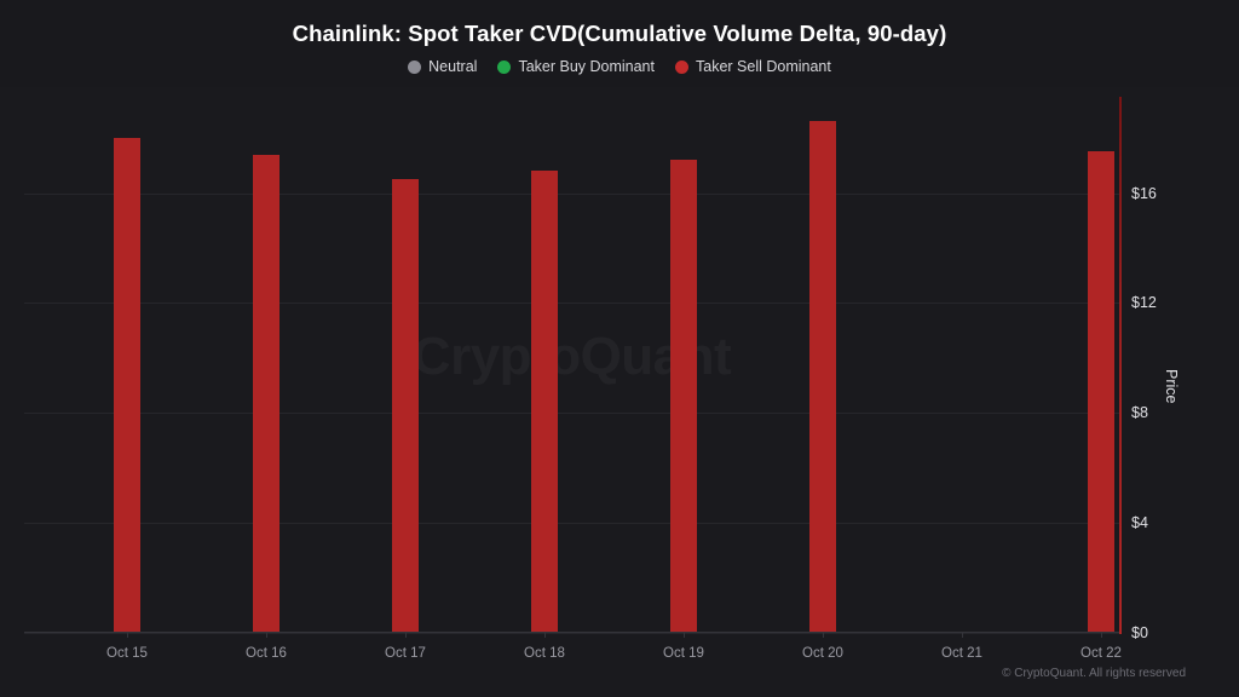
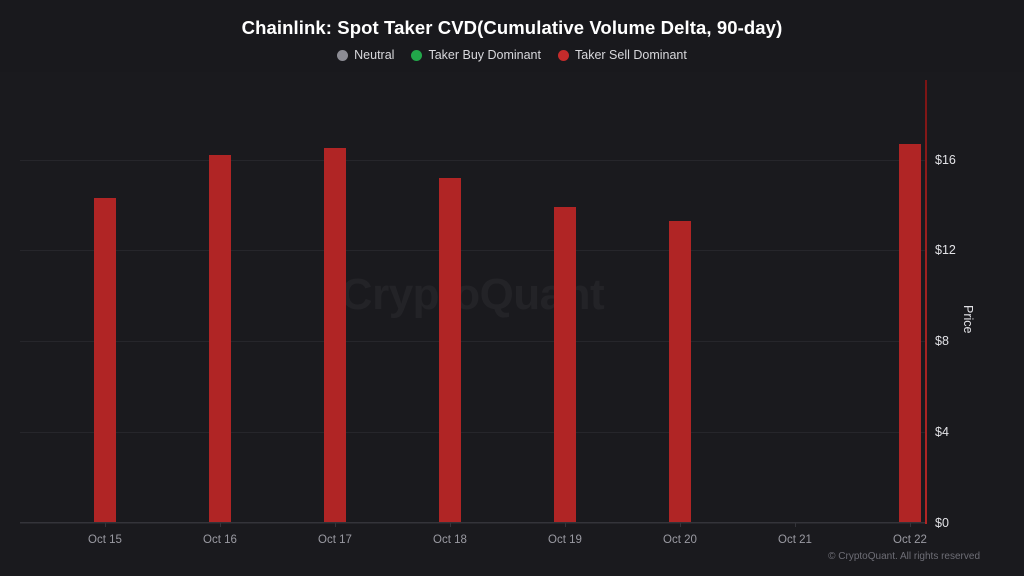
Oct 15: $18.0 -> $14.3
Oct 16: $17.4 -> $16.2
Oct 18: $16.8 -> $15.2
Oct 19: $17.2 -> $13.9
Oct 20: $18.6 -> $13.3
Oct 22: $17.5 -> $16.7
